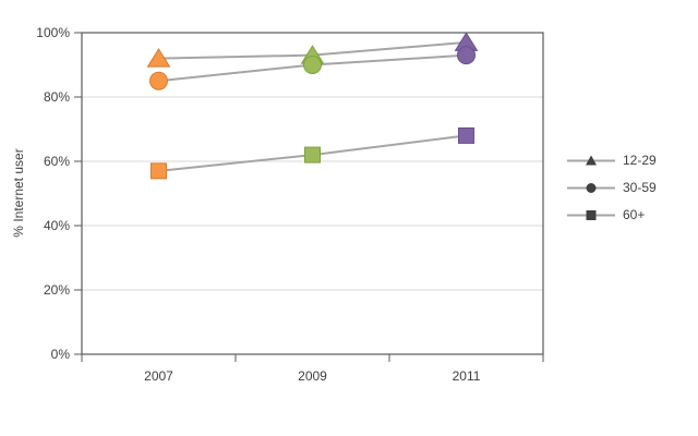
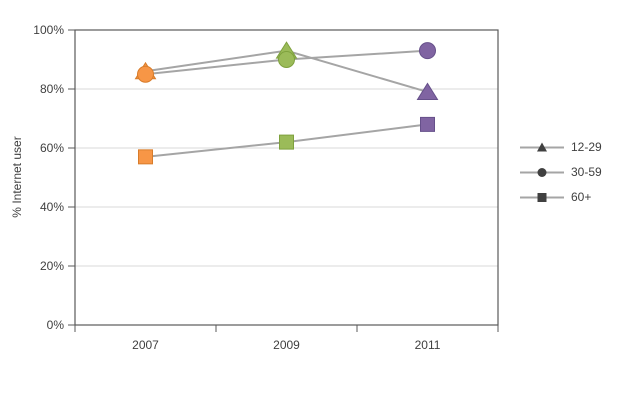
12-29/2007: 92% -> 86%
12-29/2011: 97% -> 79%
